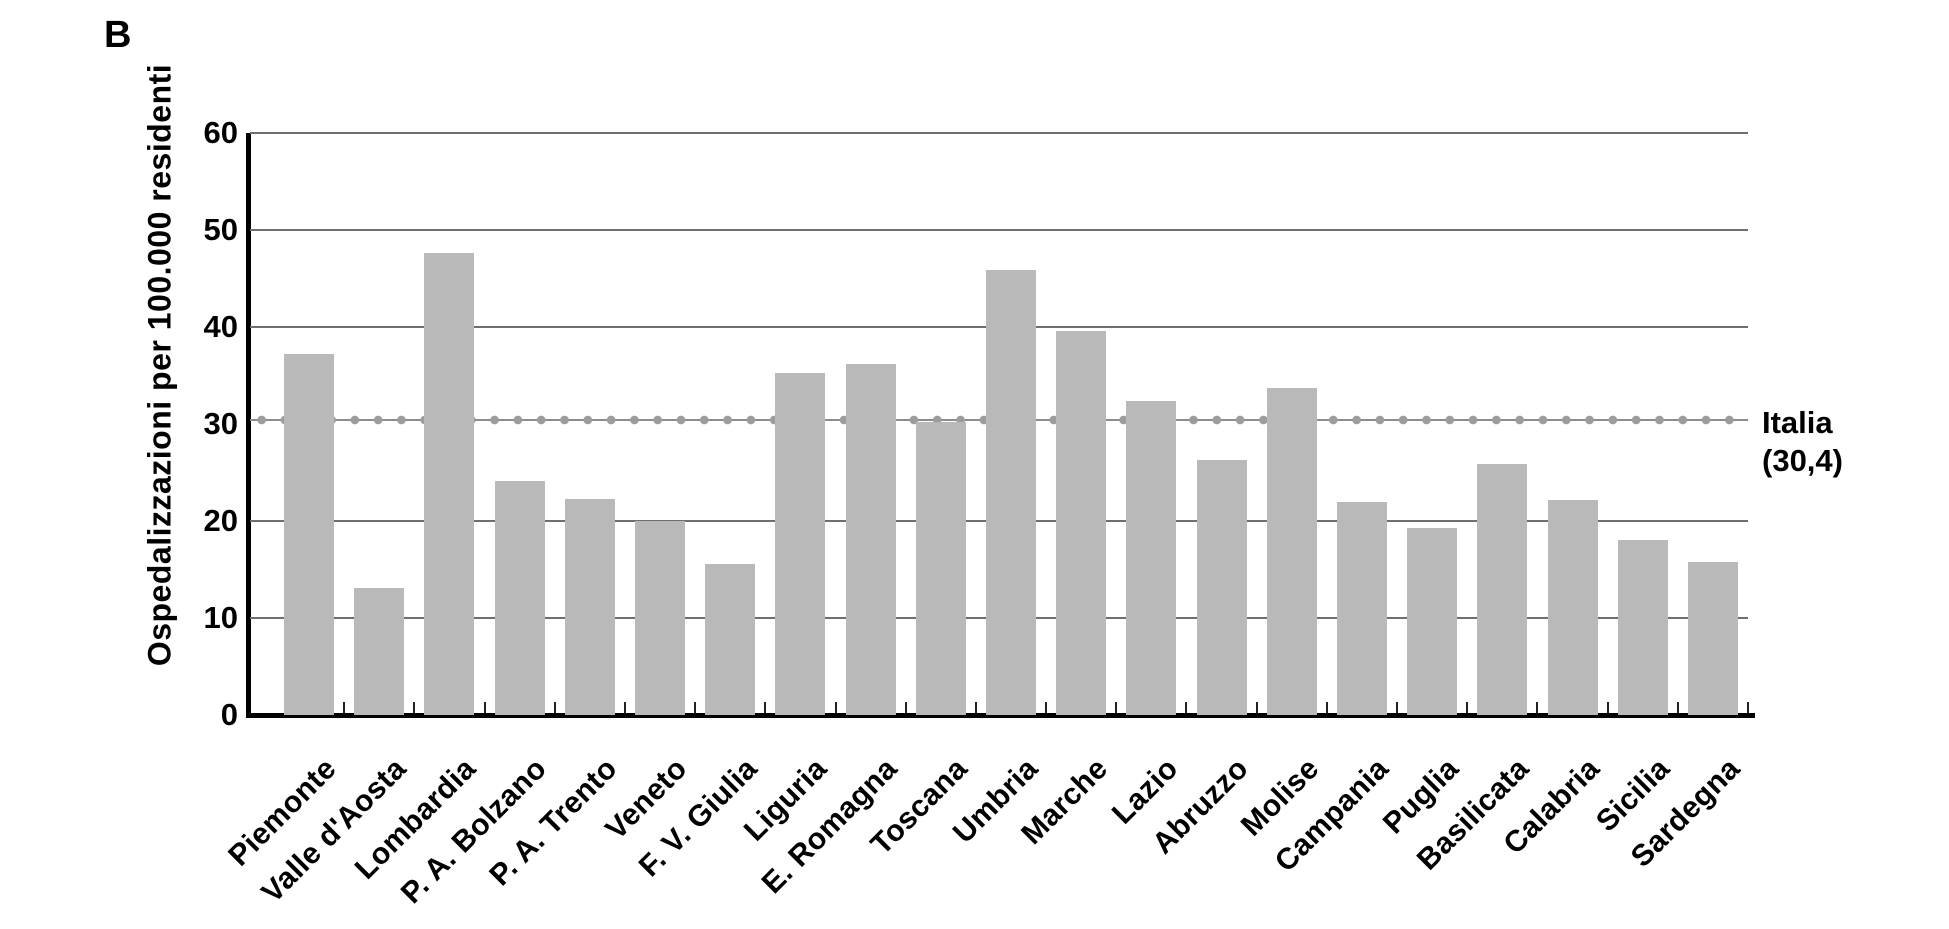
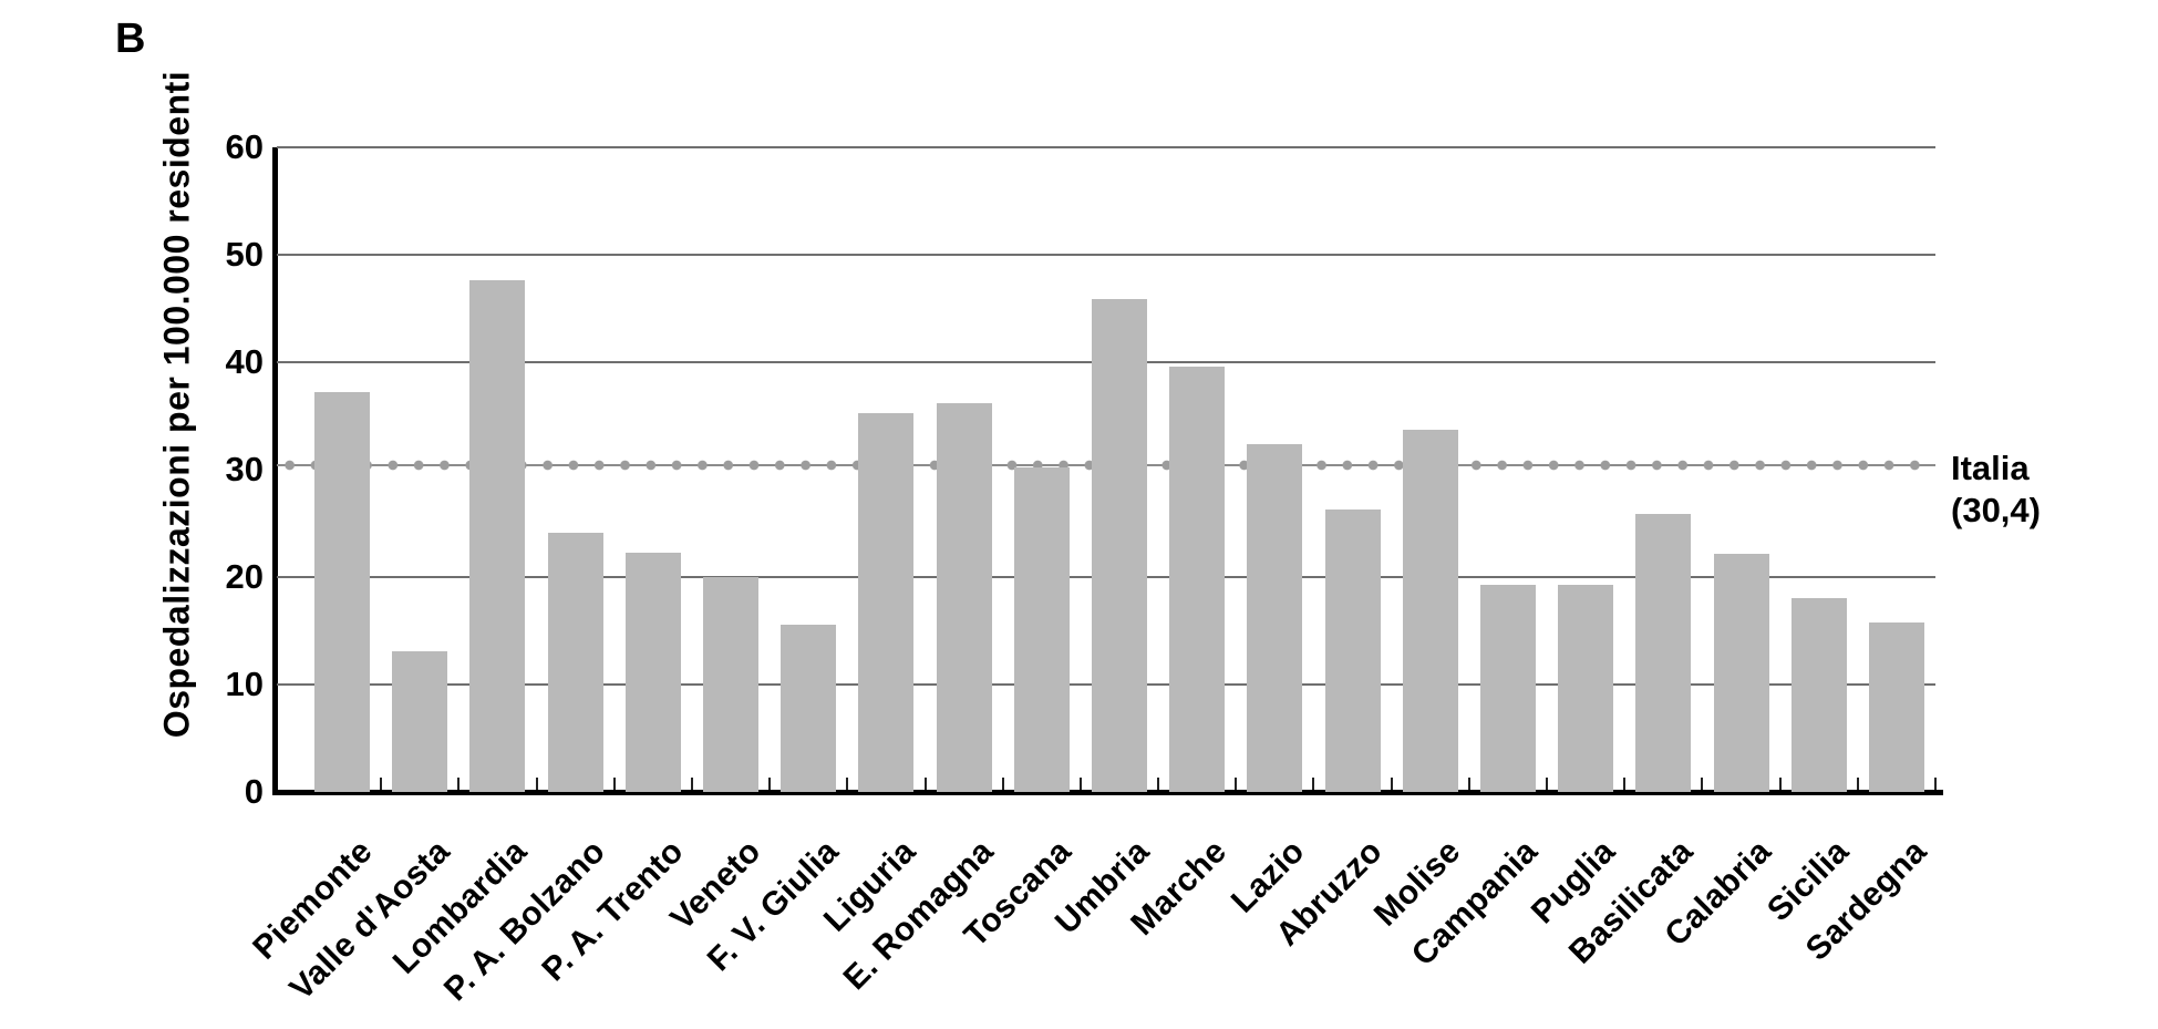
Campania: 22 -> 19
